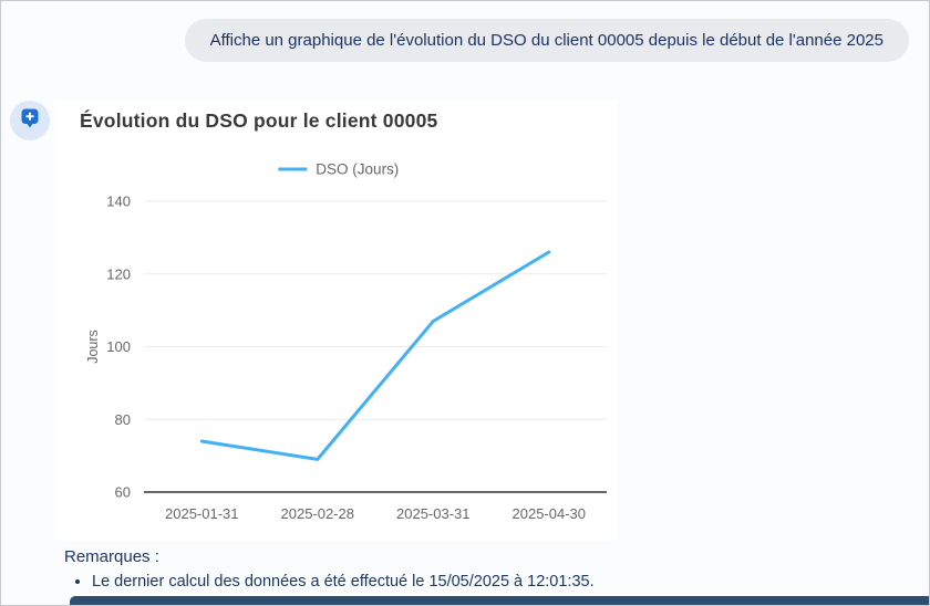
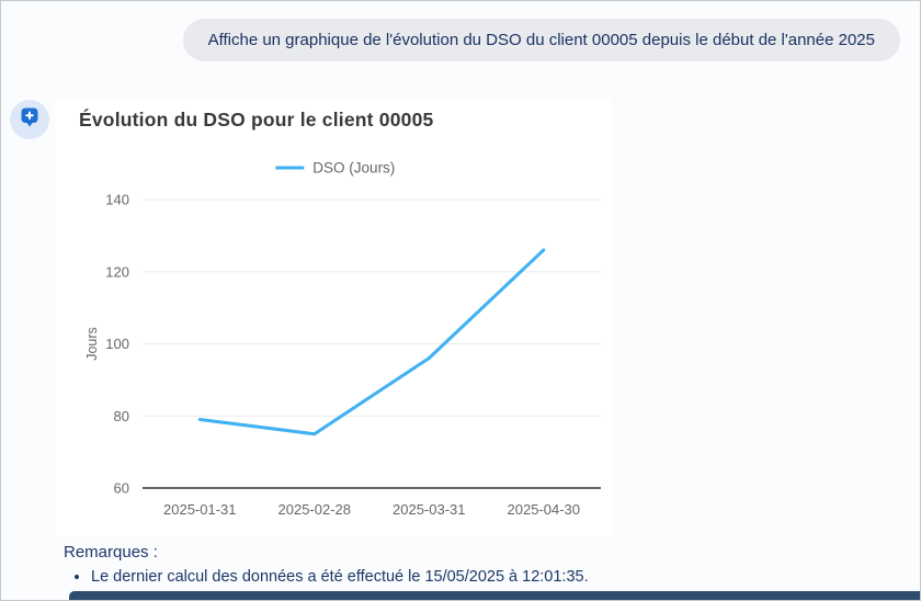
2025-01-31: 74 -> 79
2025-02-28: 69 -> 75
2025-03-31: 107 -> 96
